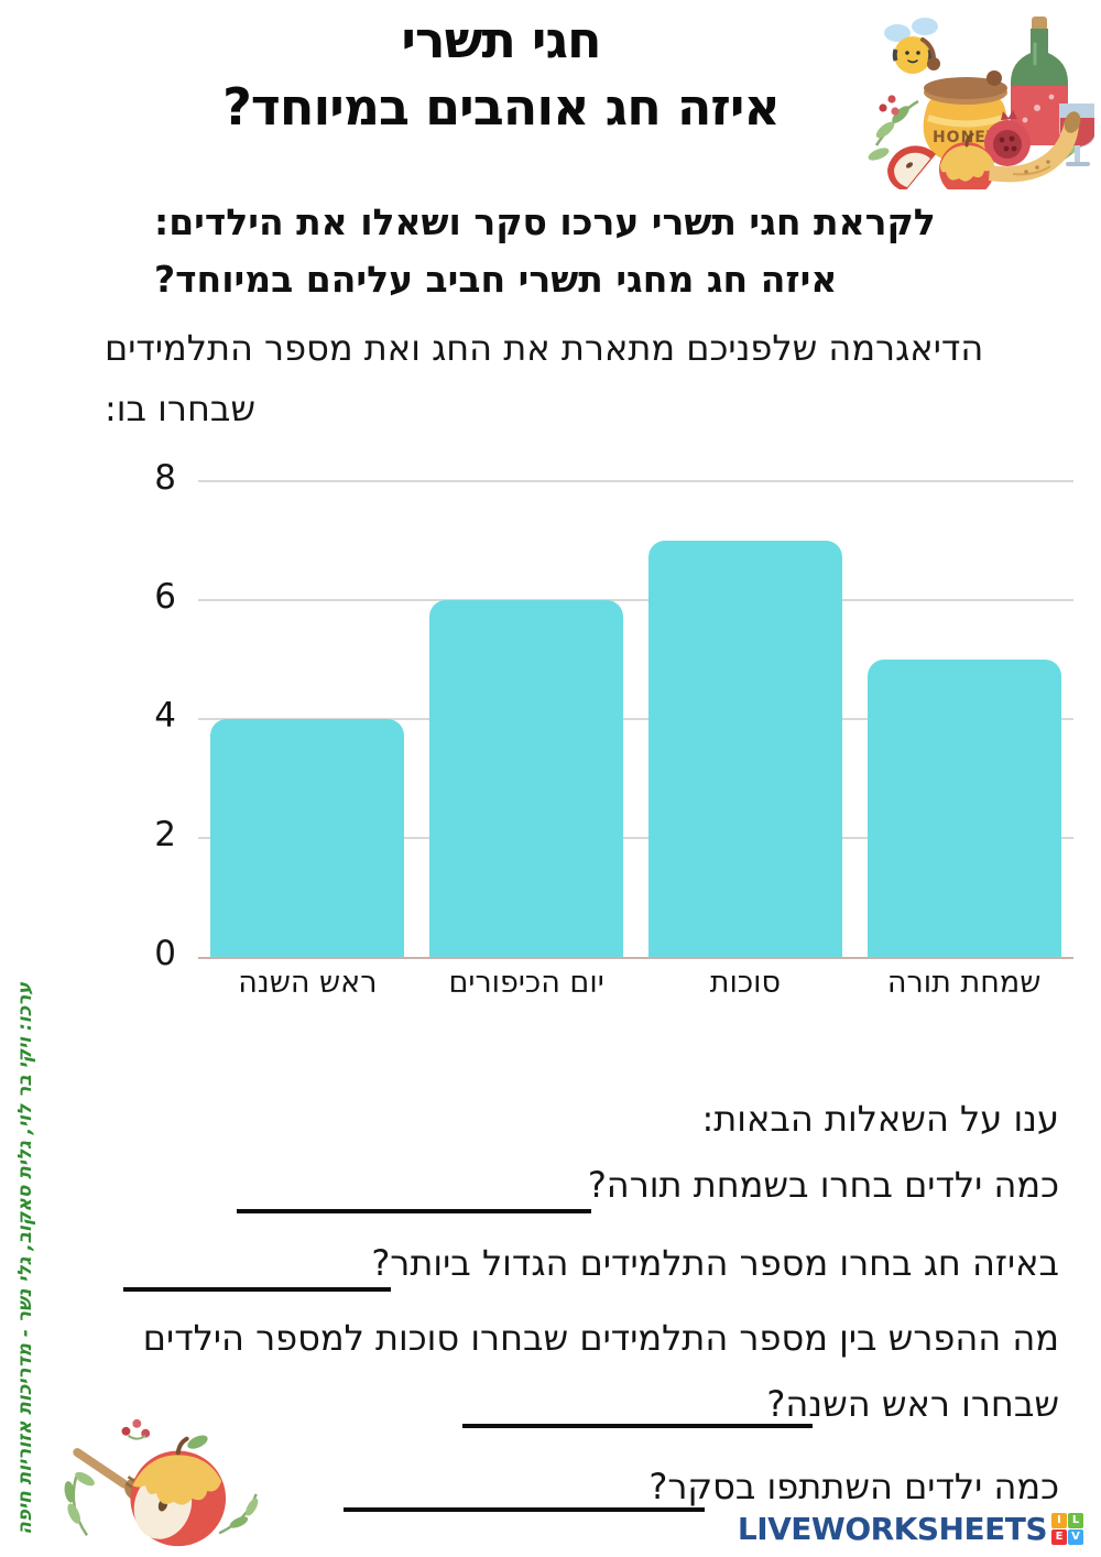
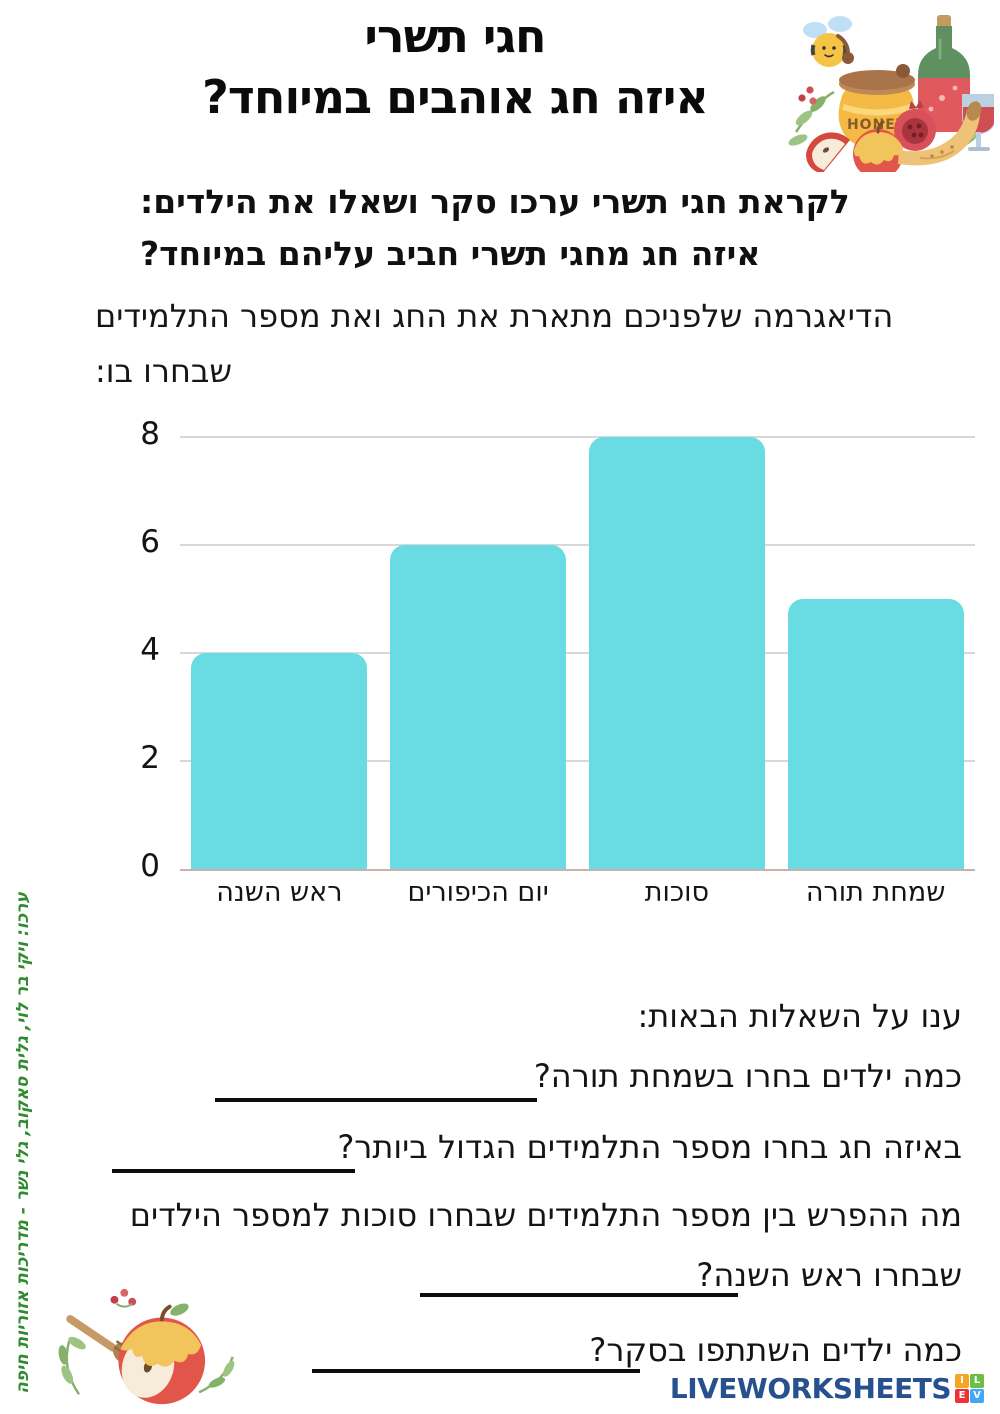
סוכות: 7 -> 8
